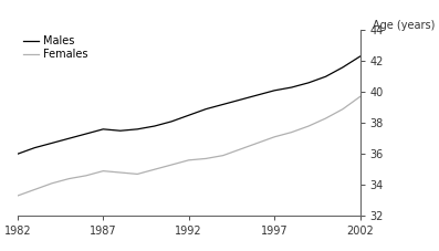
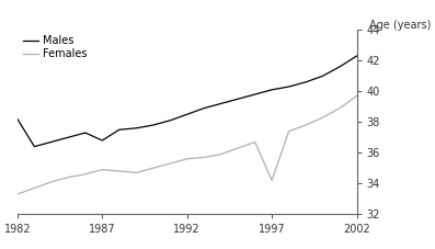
Males/1982: 36.0 -> 38.2
Males/1987: 37.6 -> 36.8
Females/1997: 37.1 -> 34.2
